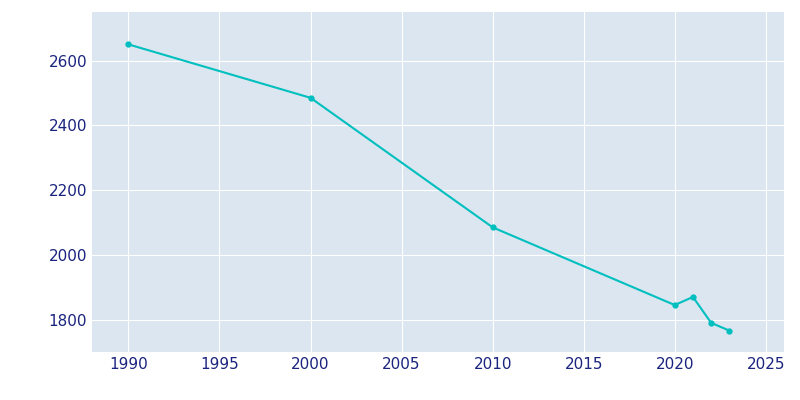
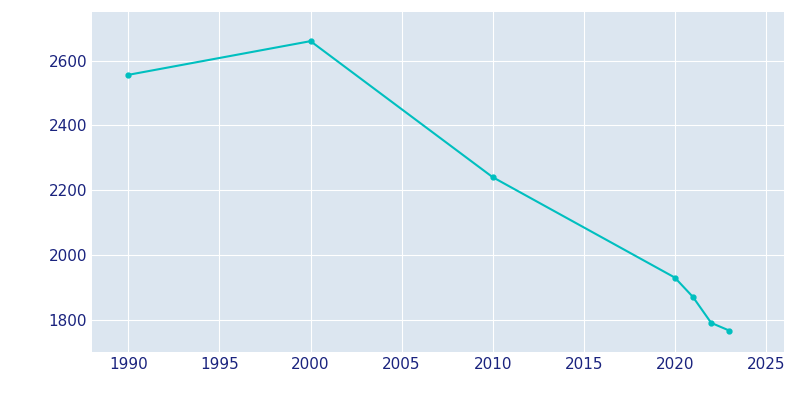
1990: 2650 -> 2556
2000: 2485 -> 2660
2010: 2085 -> 2240
2020: 1845 -> 1930
